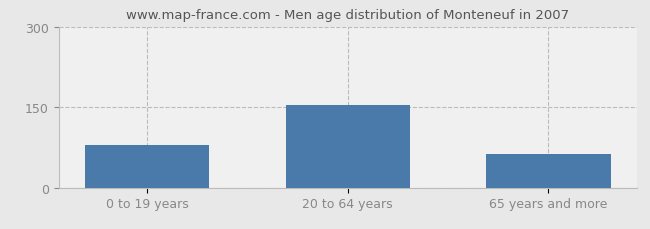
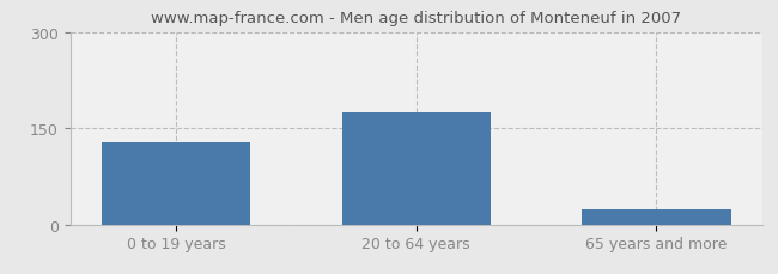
0 to 19 years: 80 -> 128
20 to 64 years: 154 -> 174
65 years and more: 62 -> 23
